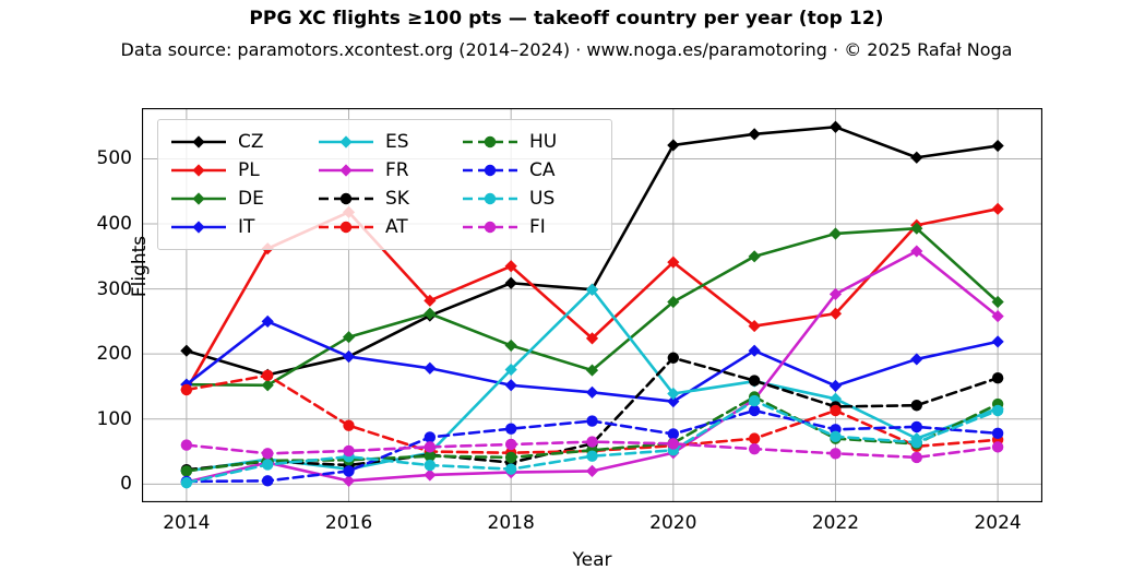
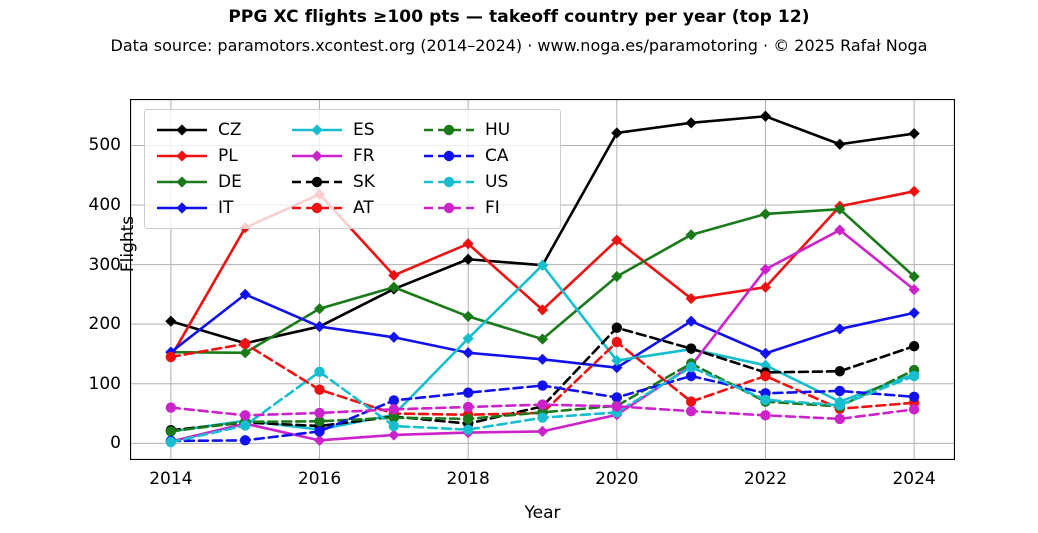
US/2016: 40 -> 120
AT/2020: 60 -> 170
